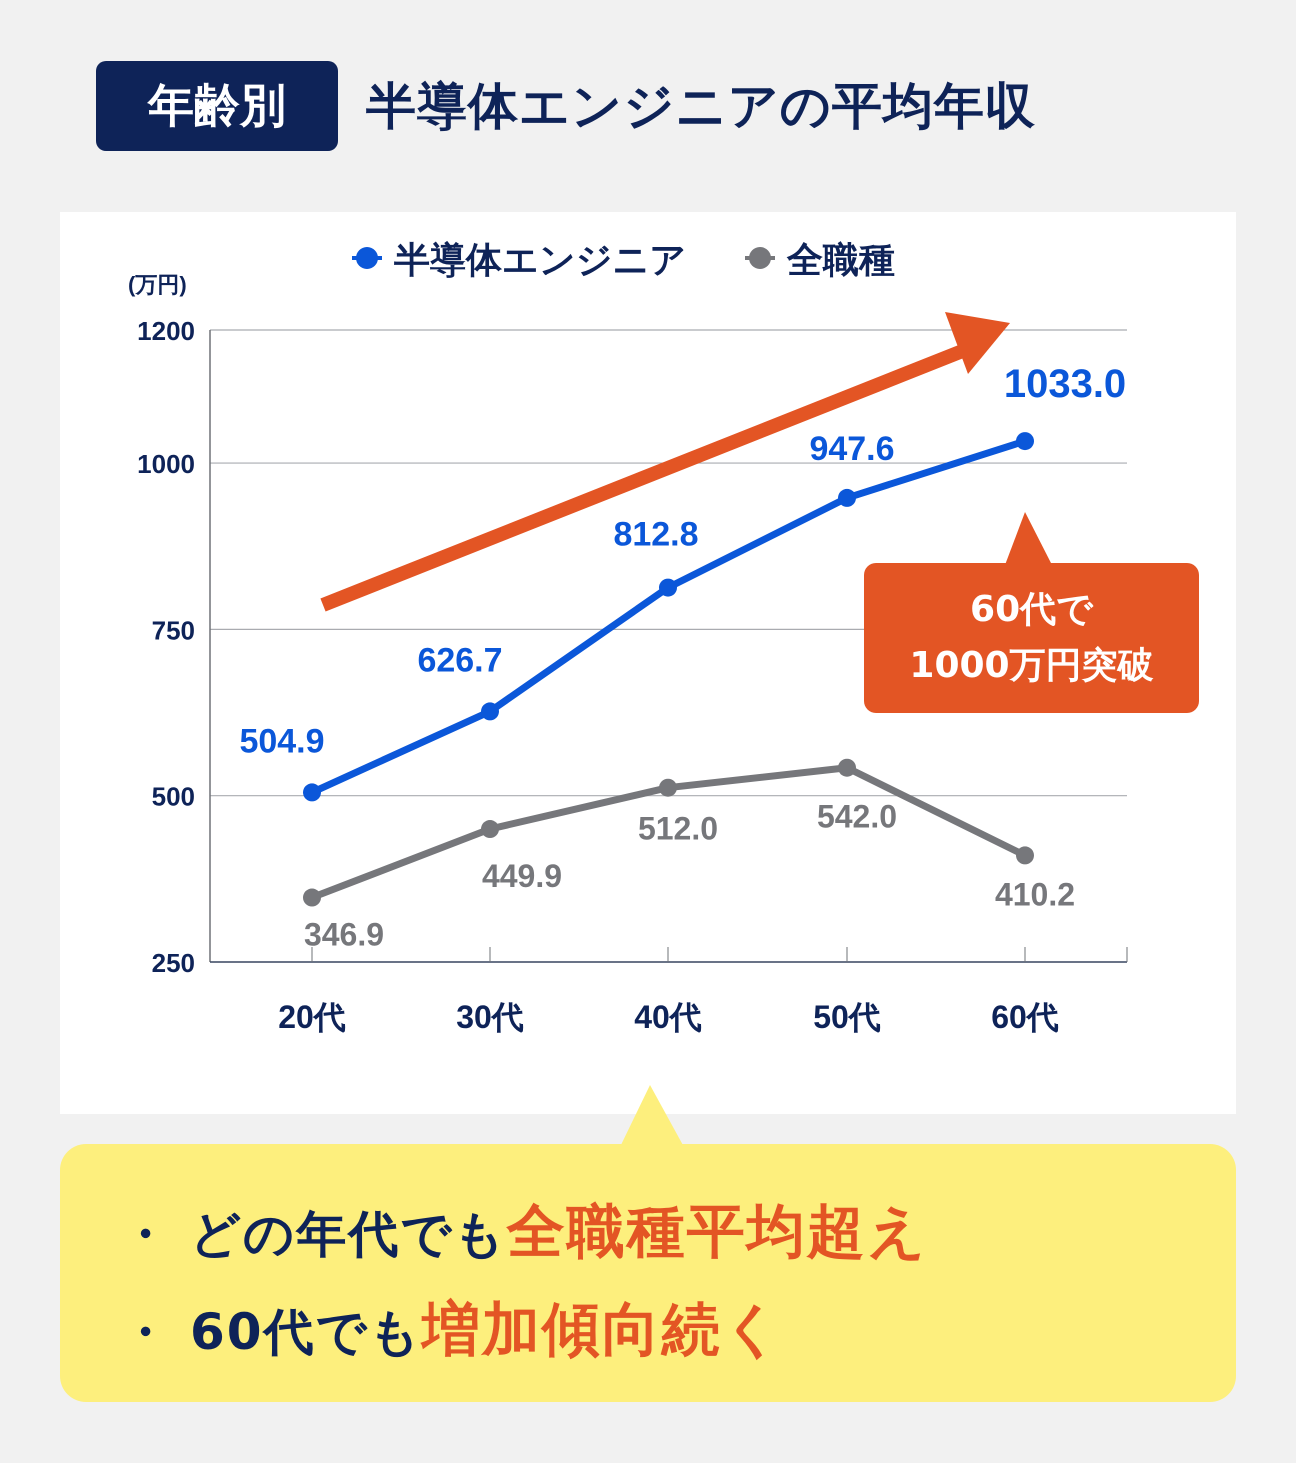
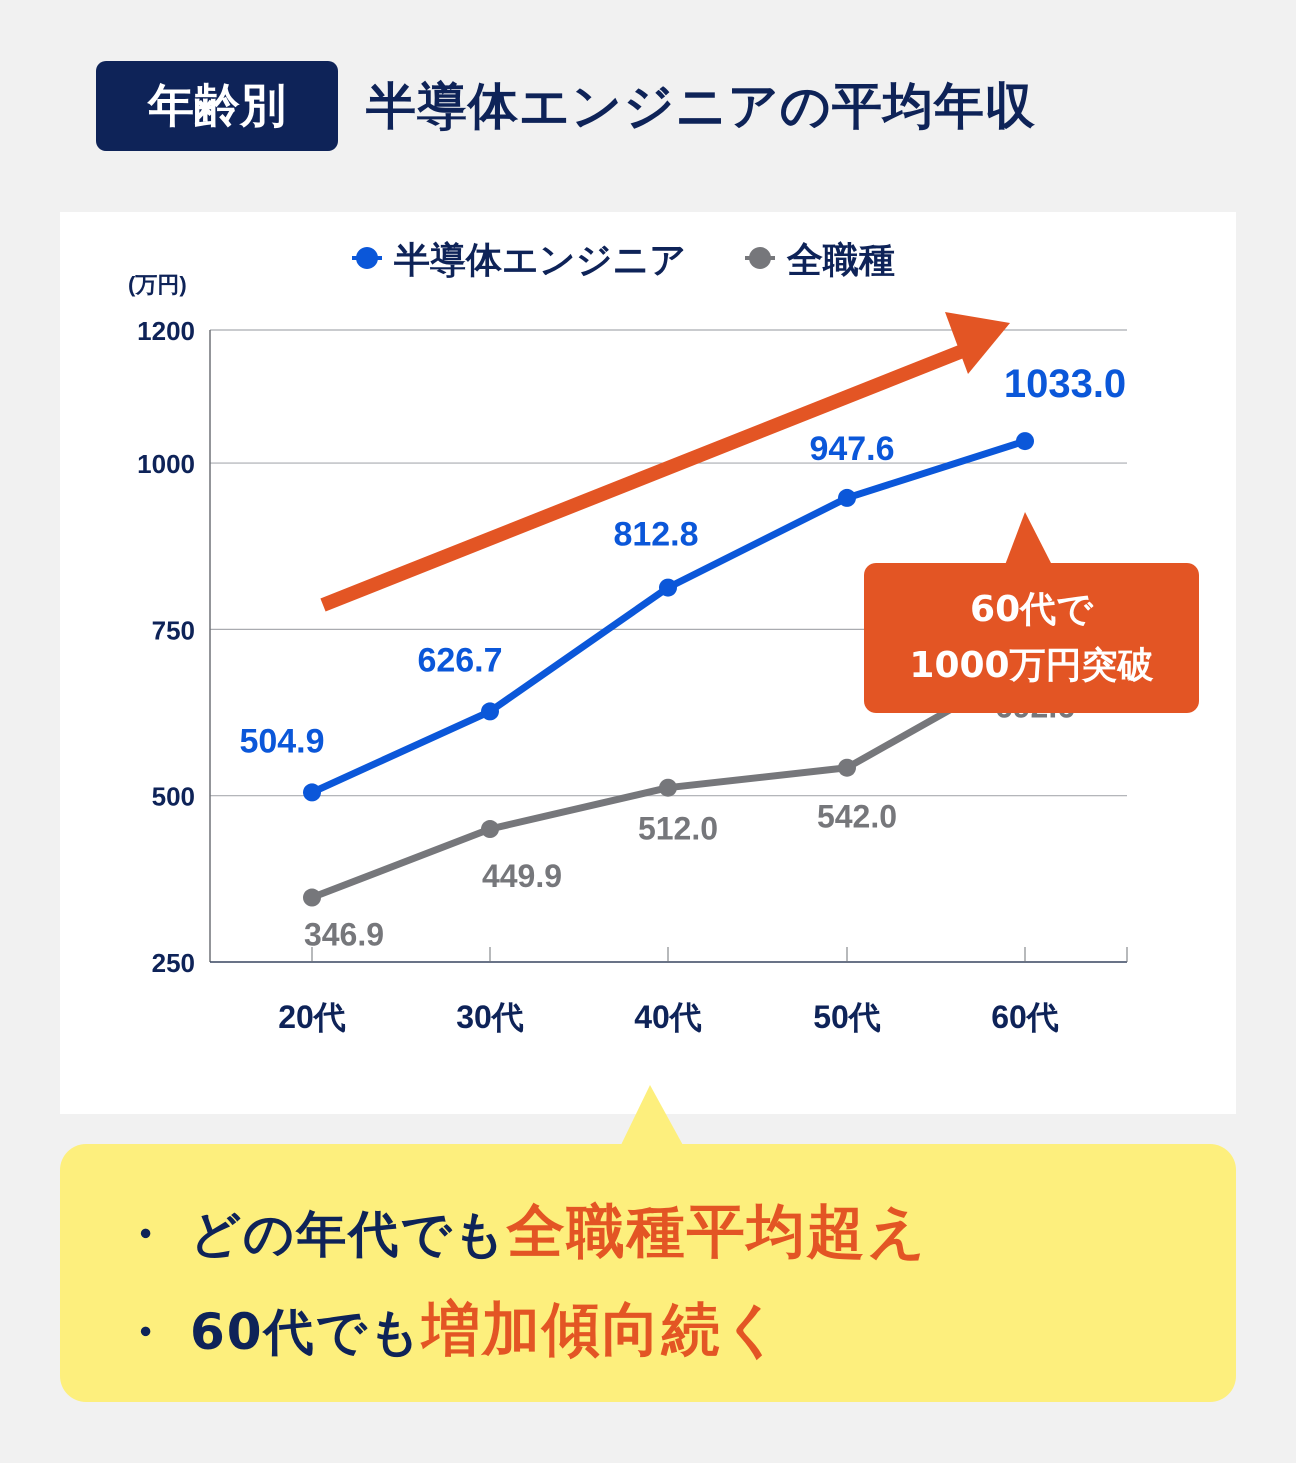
全職種/60代: 410.2 -> 692.6
